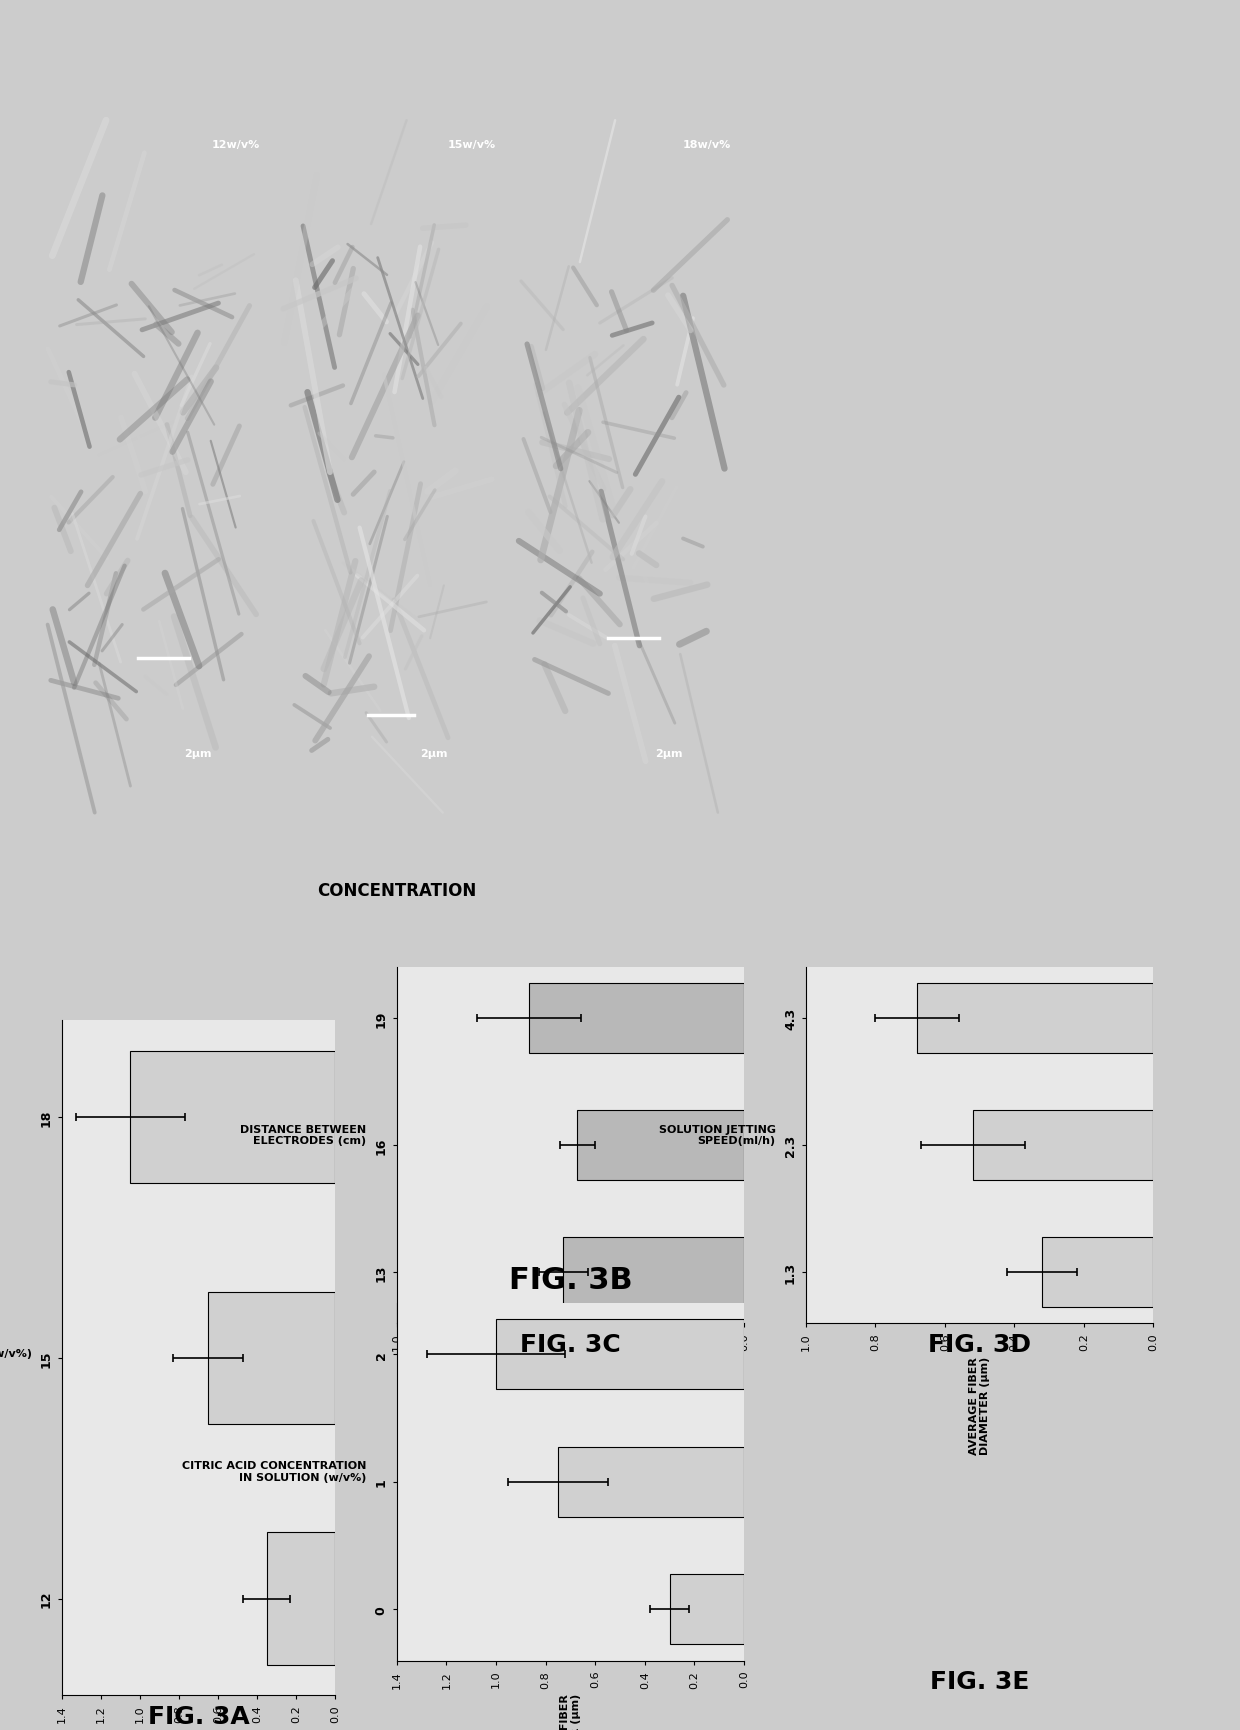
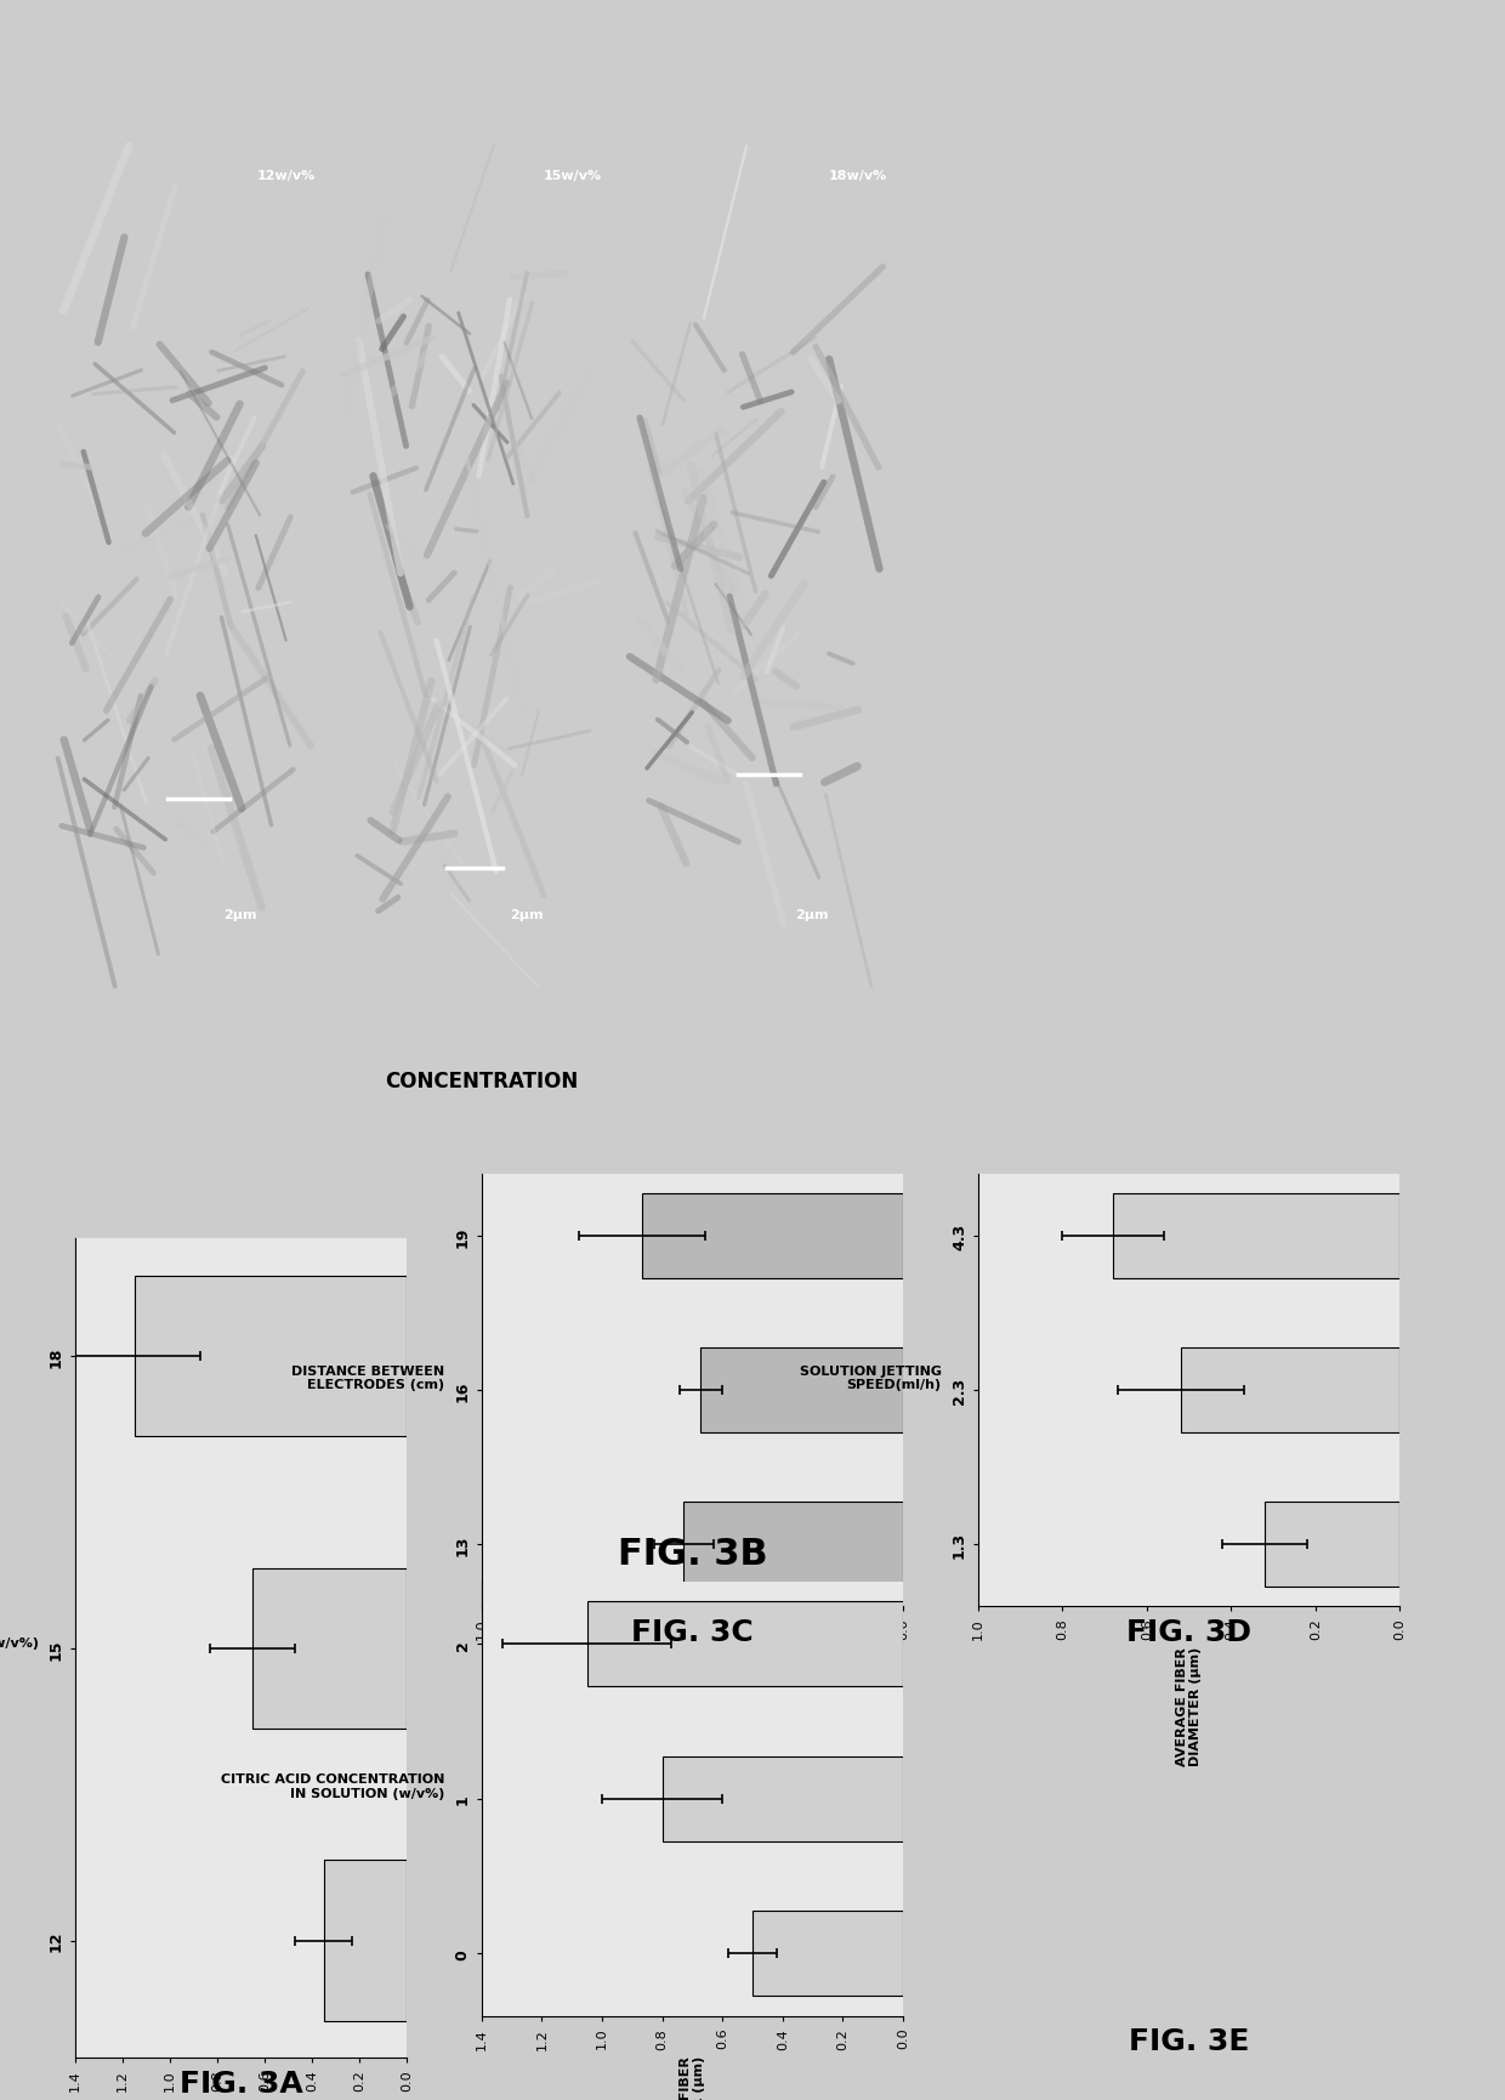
18: 1.05 -> 1.15
2: 1.00 -> 1.05
1: 0.75 -> 0.80
0: 0.30 -> 0.50
